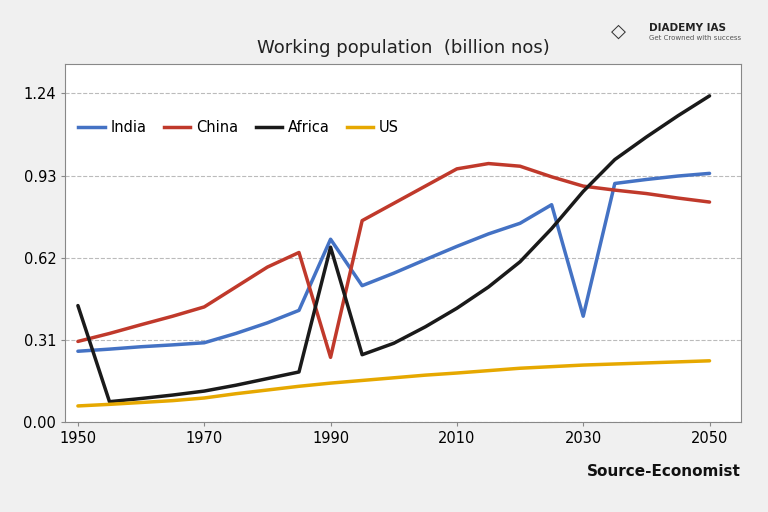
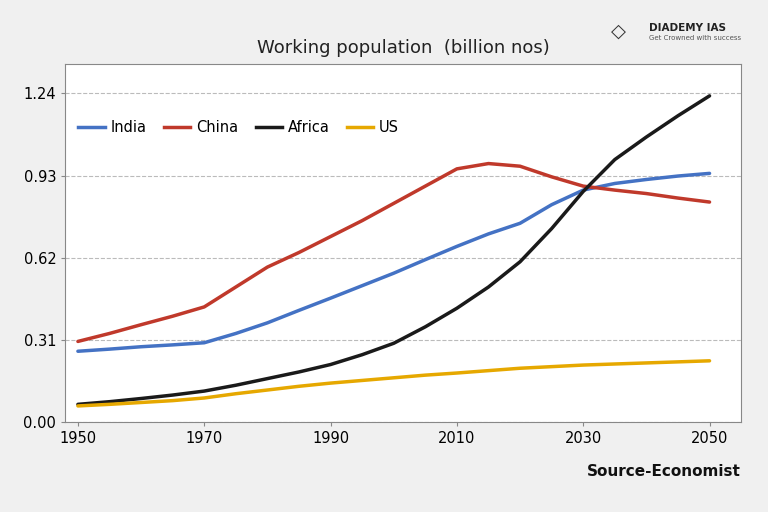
Africa/1950: 0.440 -> 0.068
India/1990: 0.690 -> 0.468
China/1990: 0.245 -> 0.700
Africa/1990: 0.660 -> 0.218
India/2030: 0.400 -> 0.875
